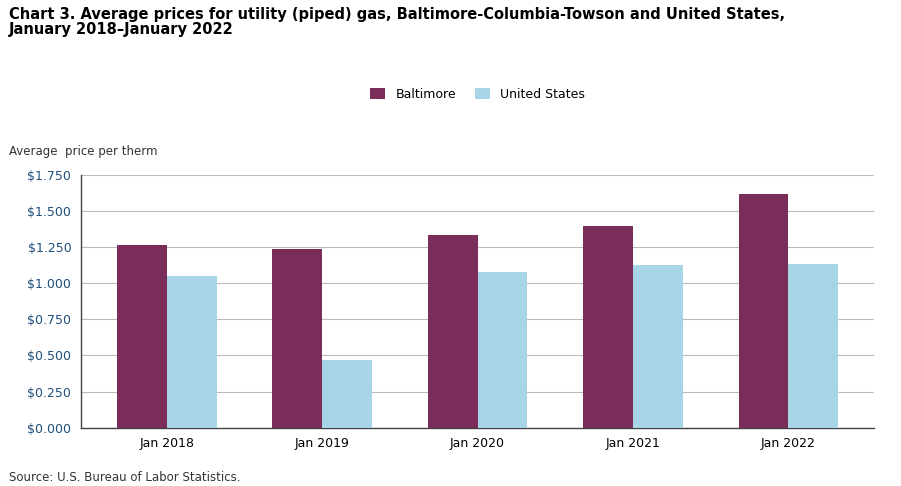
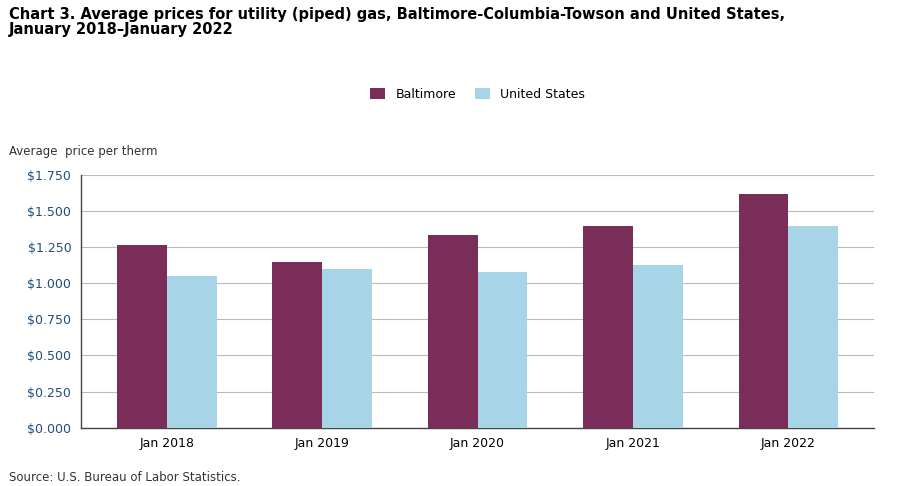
Baltimore/Jan 2019: $1.24 -> $1.15
United States/Jan 2019: $0.47 -> $1.10
United States/Jan 2022: $1.13 -> $1.40
